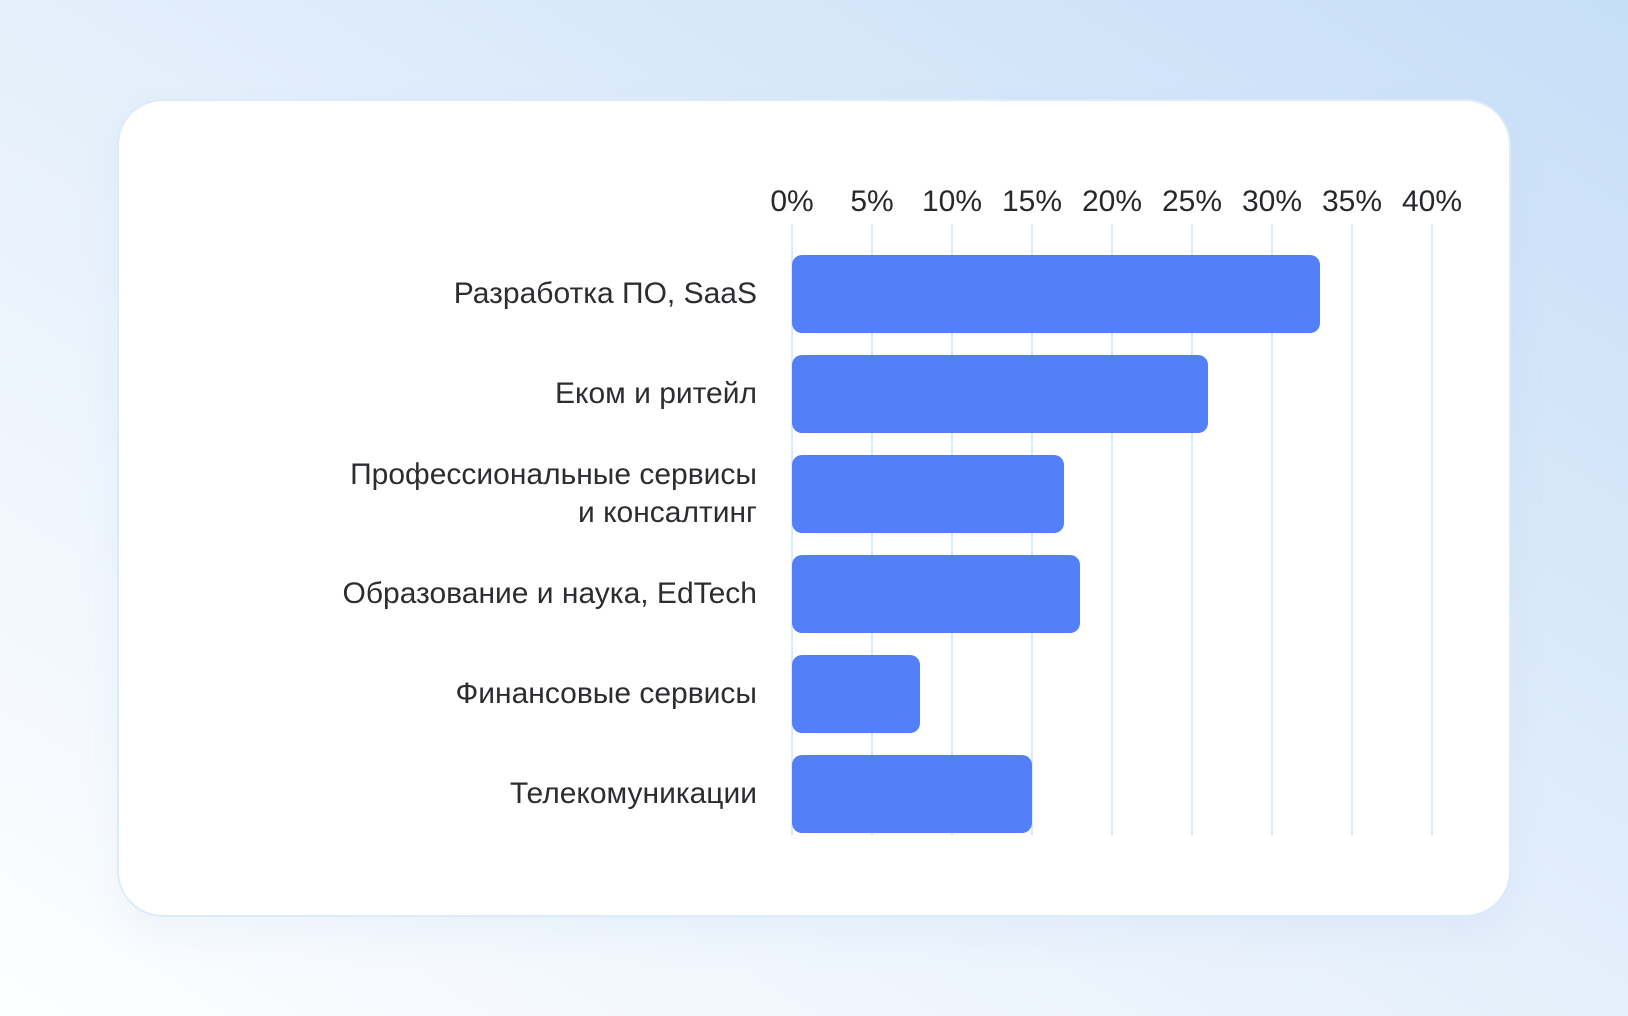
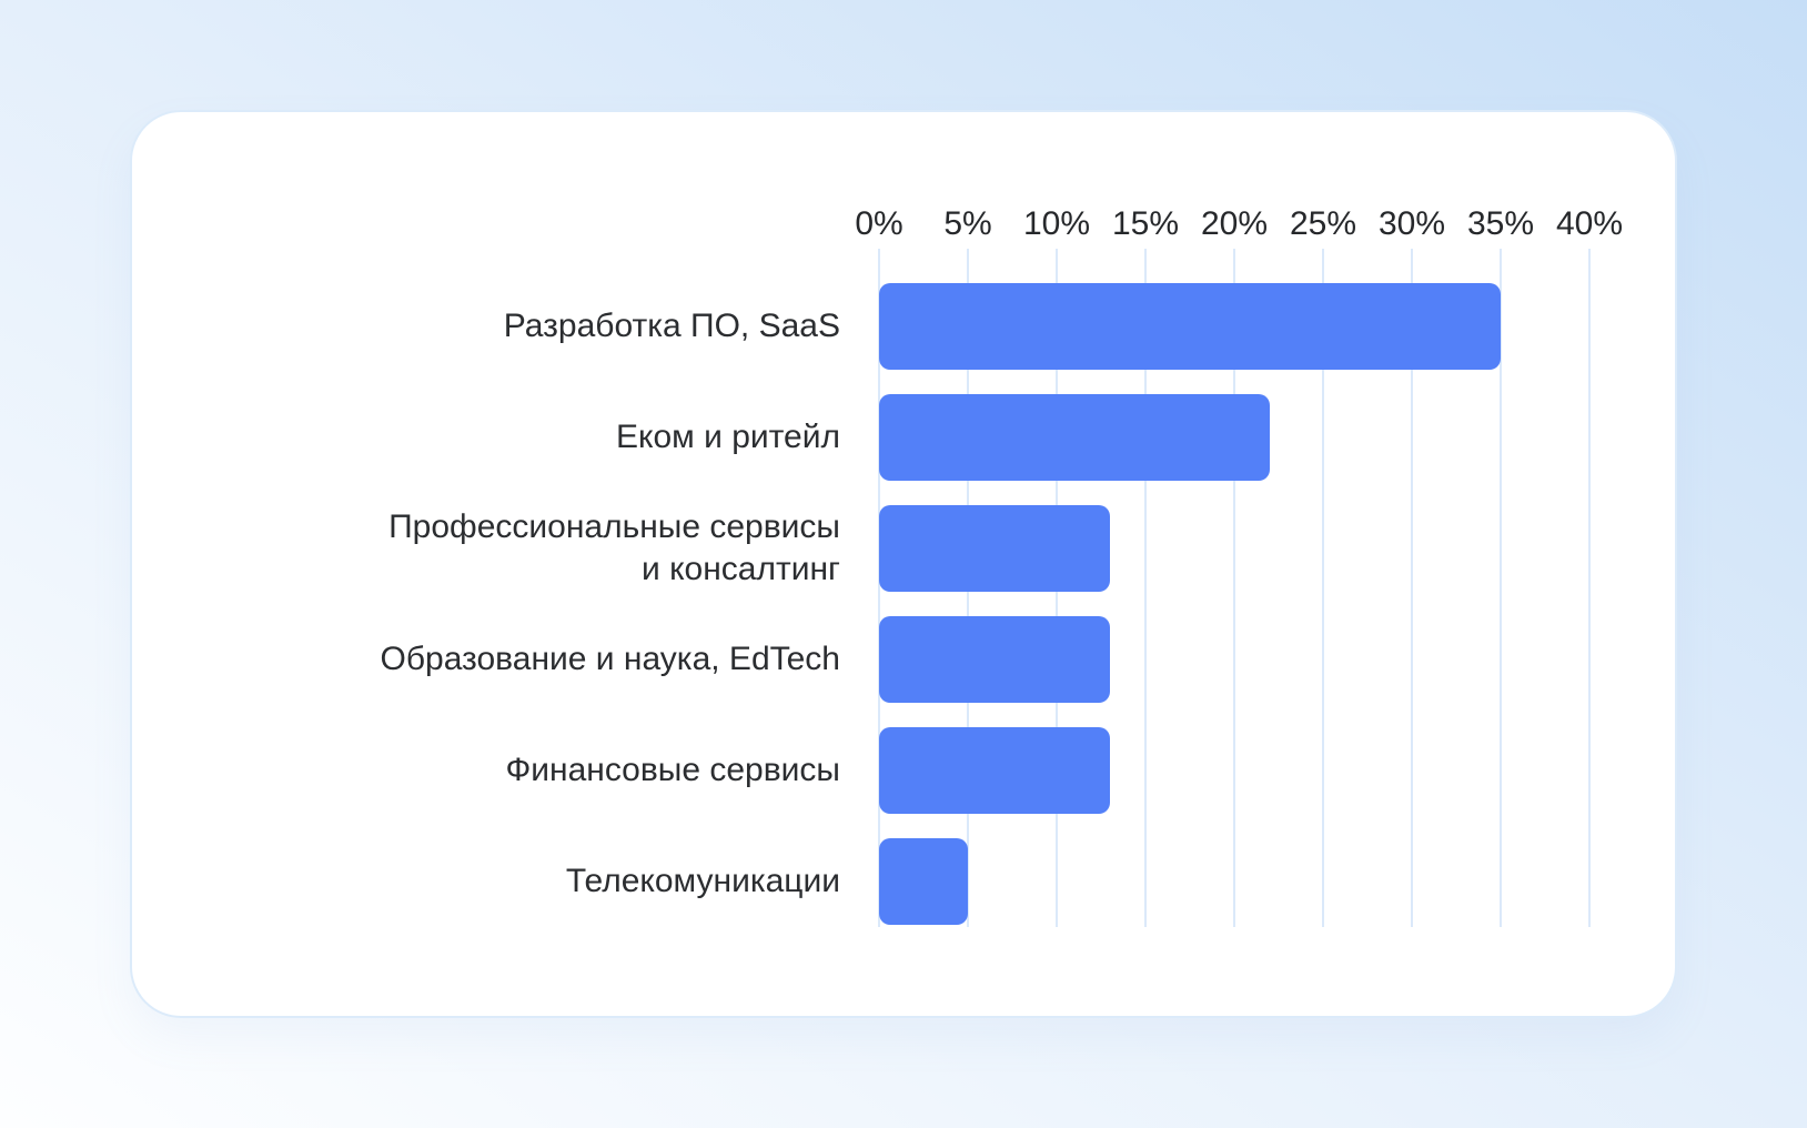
Разработка ПО, SaaS: 33% -> 35%
Еком и ритейл: 26% -> 22%
Профессиональные сервисы и консалтинг: 17% -> 13%
Образование и наука, EdTech: 18% -> 13%
Финансовые сервисы: 8% -> 13%
Телекомуникации: 15% -> 5%
